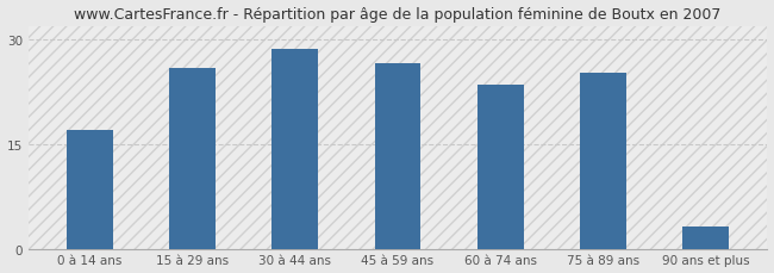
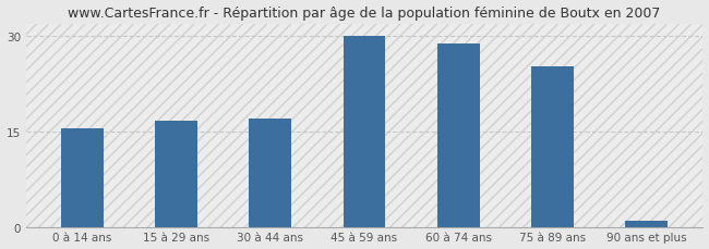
0 à 14 ans: 17.0 -> 15.5
15 à 29 ans: 26.0 -> 16.7
30 à 44 ans: 28.6 -> 17.1
45 à 59 ans: 26.6 -> 30.1
60 à 74 ans: 23.6 -> 28.9
90 ans et plus: 3.2 -> 1.0
